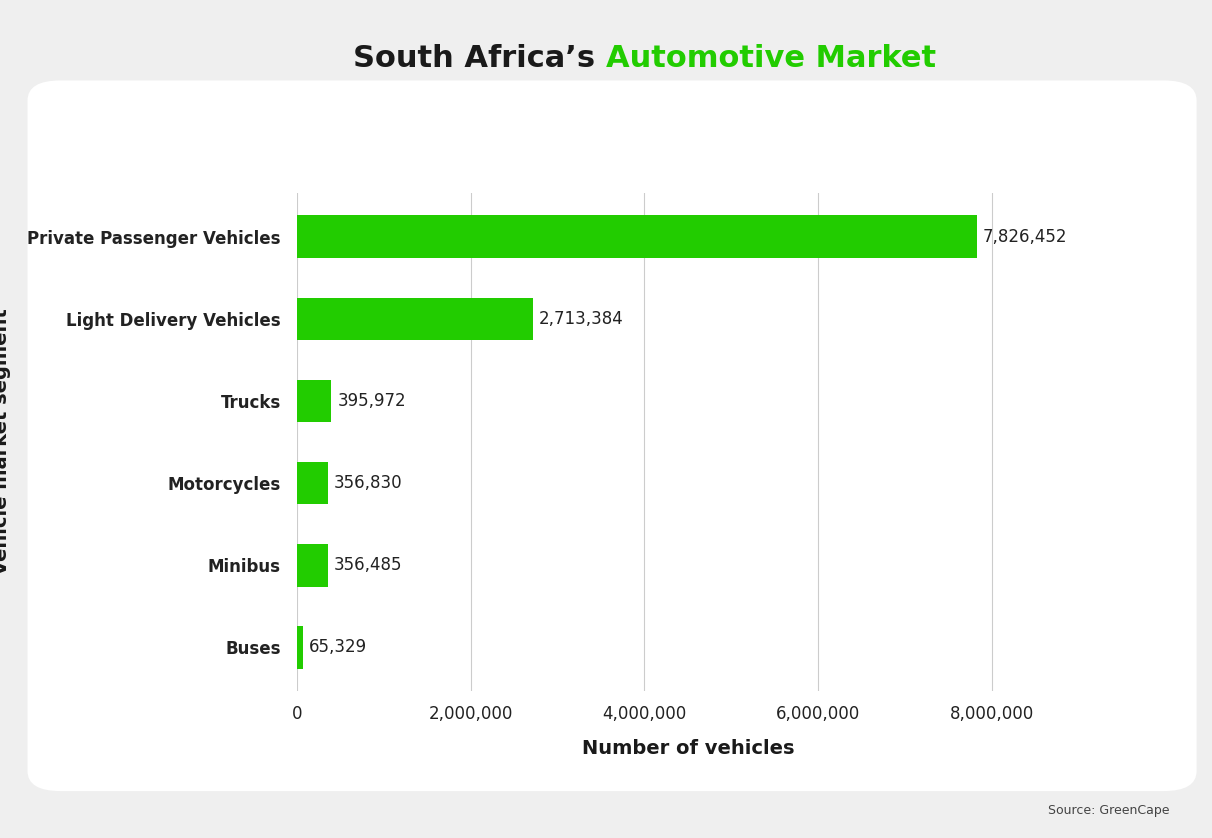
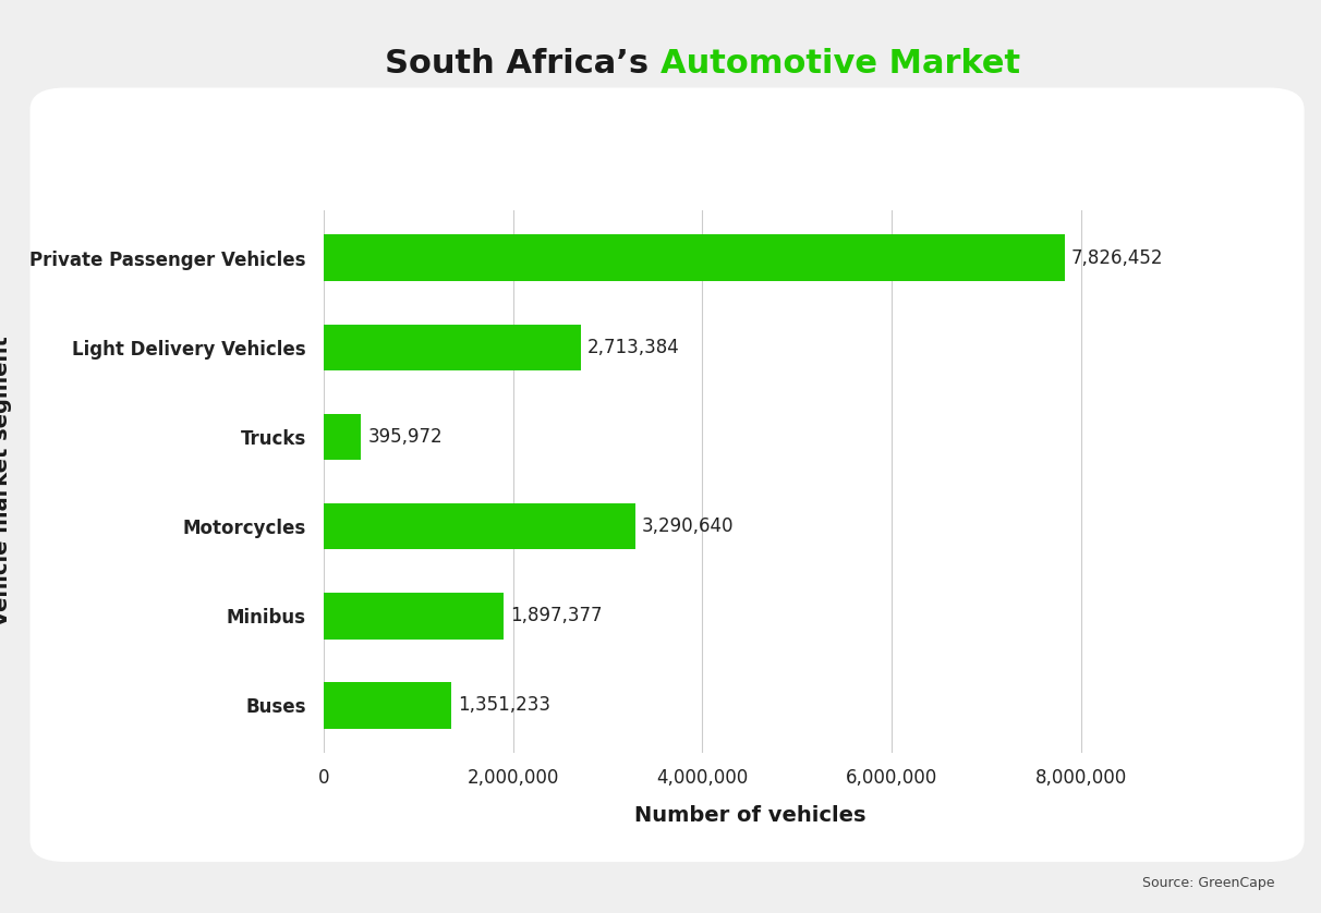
Motorcycles: 356,830 -> 3,290,640
Minibus: 356,485 -> 1,897,377
Buses: 65,329 -> 1,351,233
